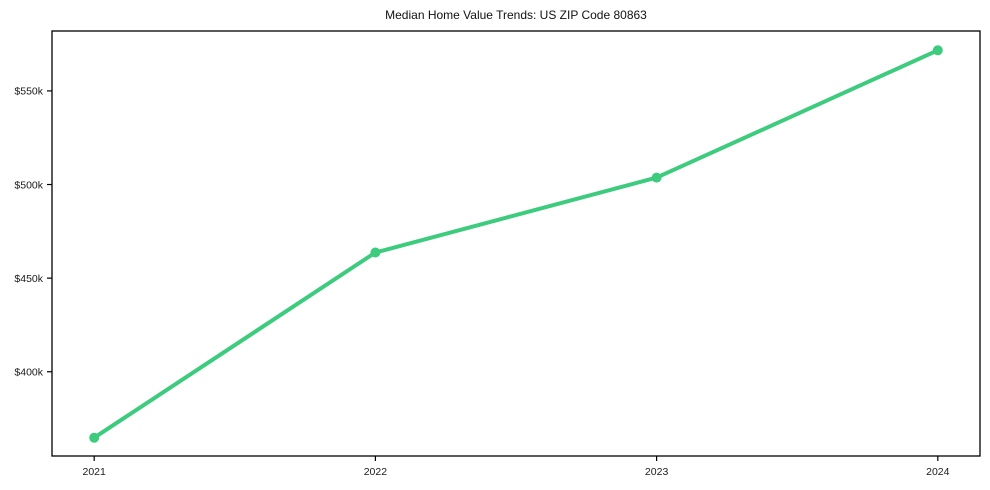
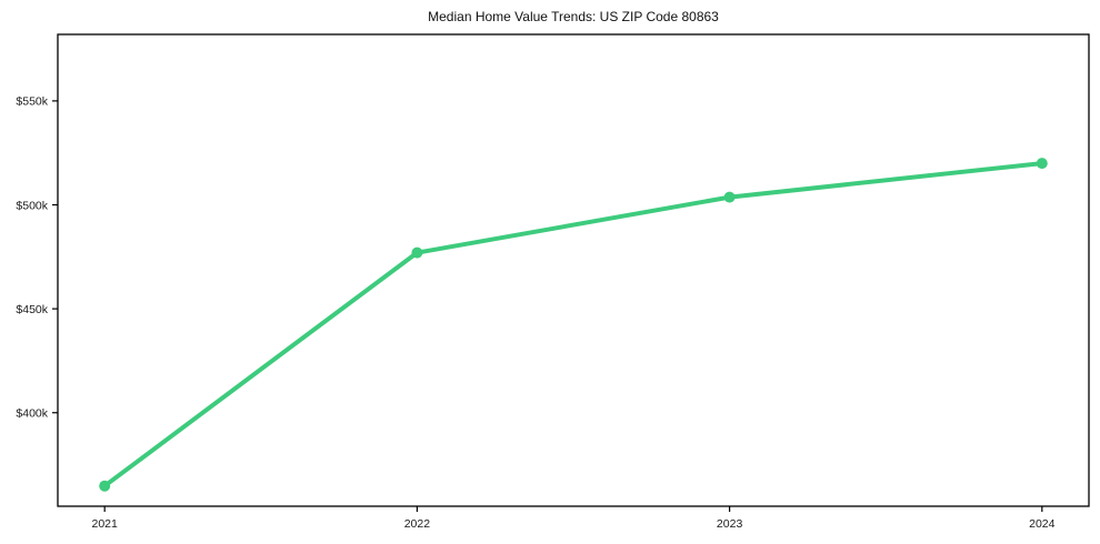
2022: $464k -> $477k
2024: $572k -> $520k
